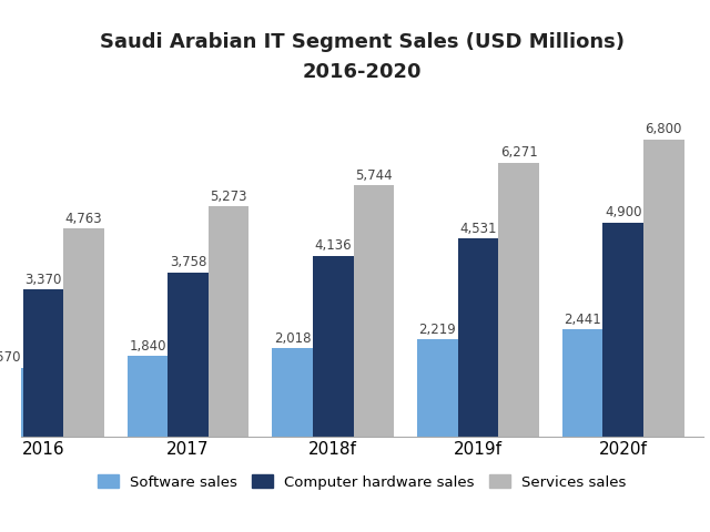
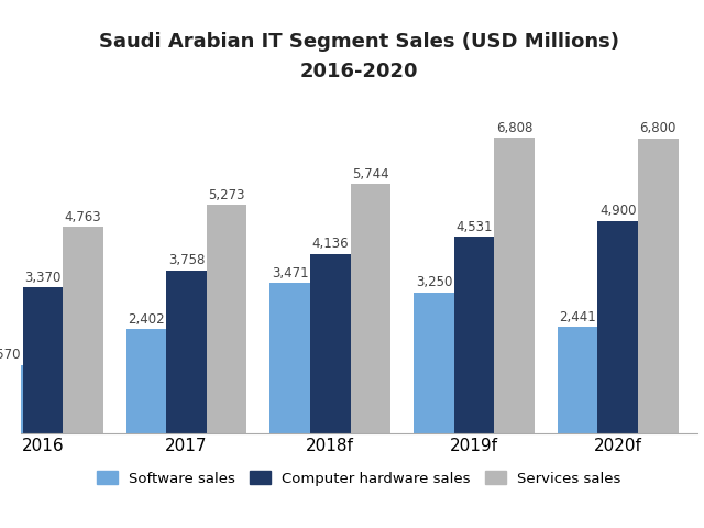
Software sales/2017: 1,840 -> 2,402
Software sales/2018f: 2,018 -> 3,471
Software sales/2019f: 2,219 -> 3,250
Services sales/2019f: 6,271 -> 6,808
